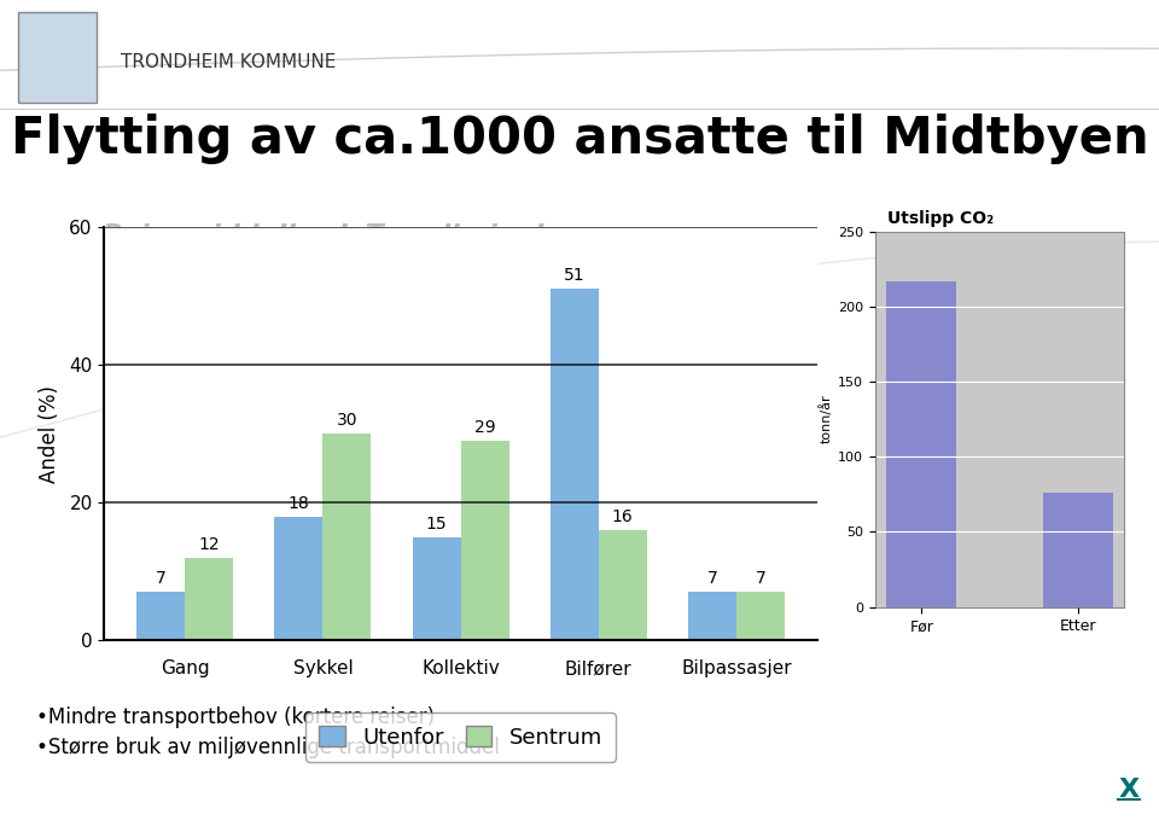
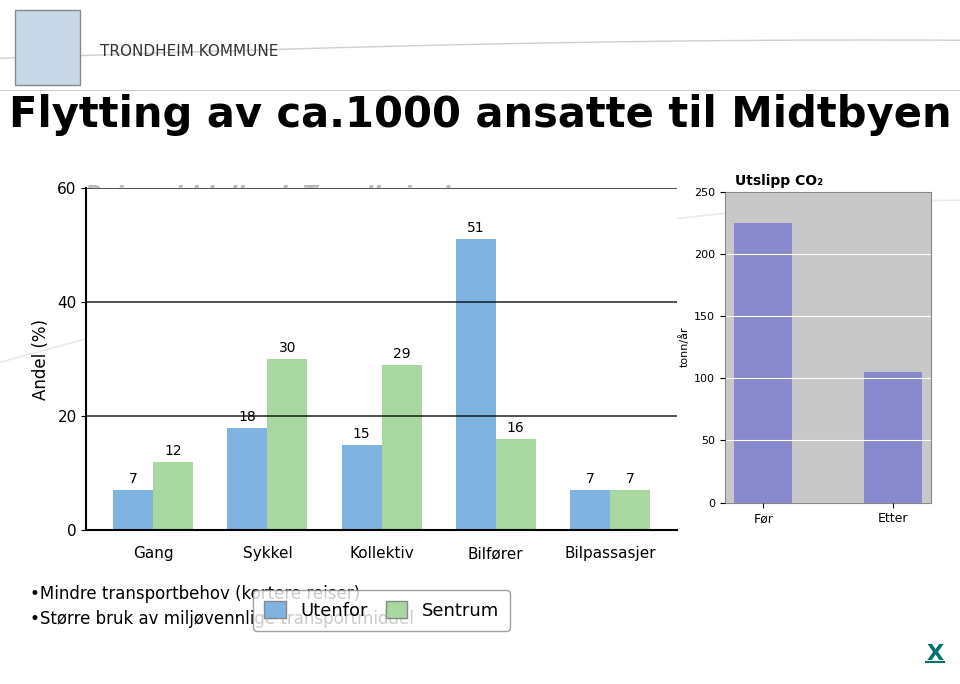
Utslipp CO₂/Før: 217 -> 225
Utslipp CO₂/Etter: 76 -> 105
